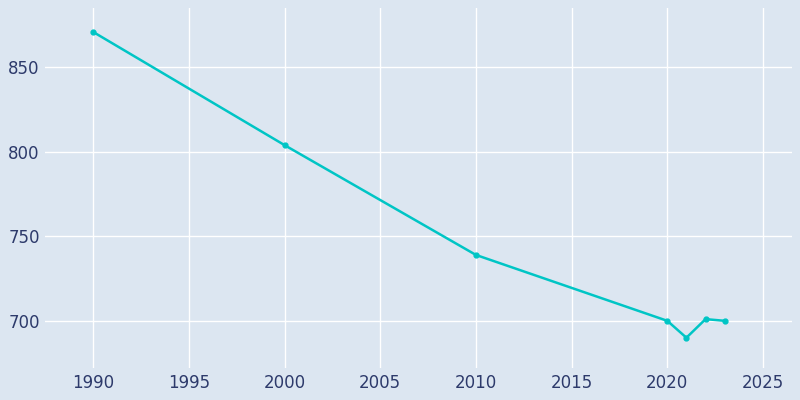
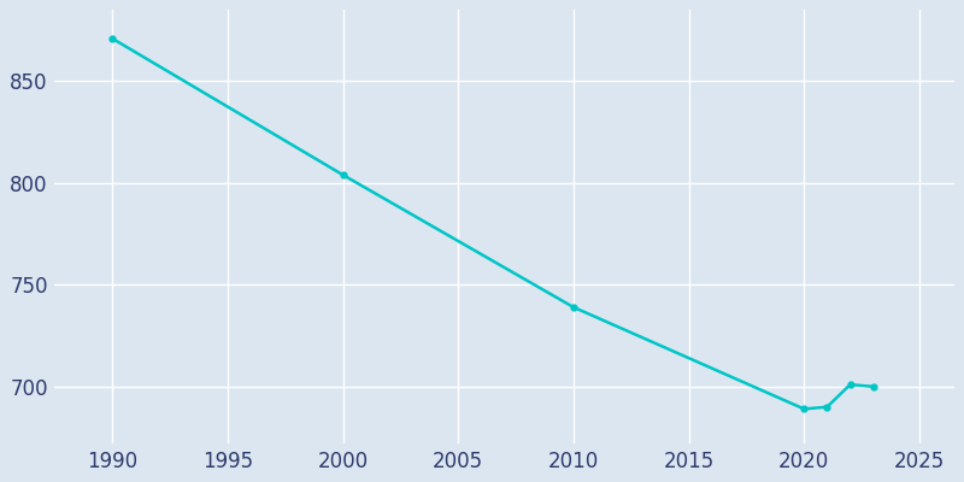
2020: 700 -> 689
